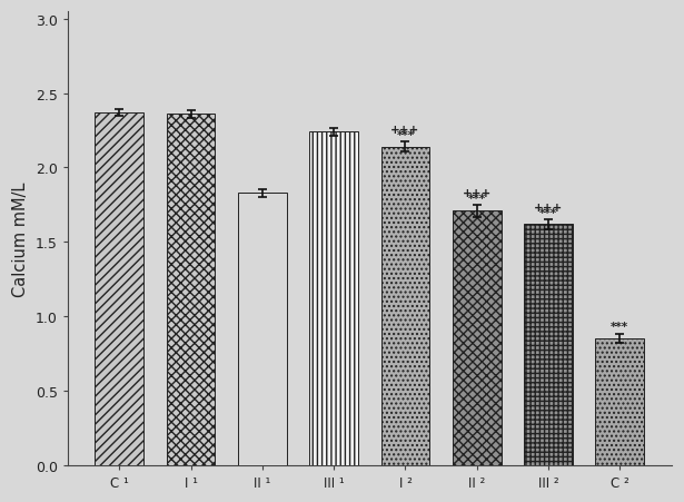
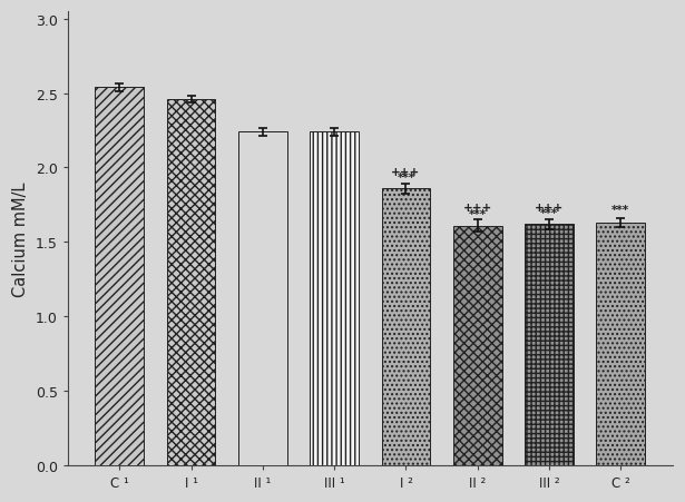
C ¹: 2.37 -> 2.54
I ¹: 2.36 -> 2.46
II ¹: 1.83 -> 2.24
I ²: 2.14 -> 1.86
II ²: 1.71 -> 1.61
C ²: 0.85 -> 1.63
